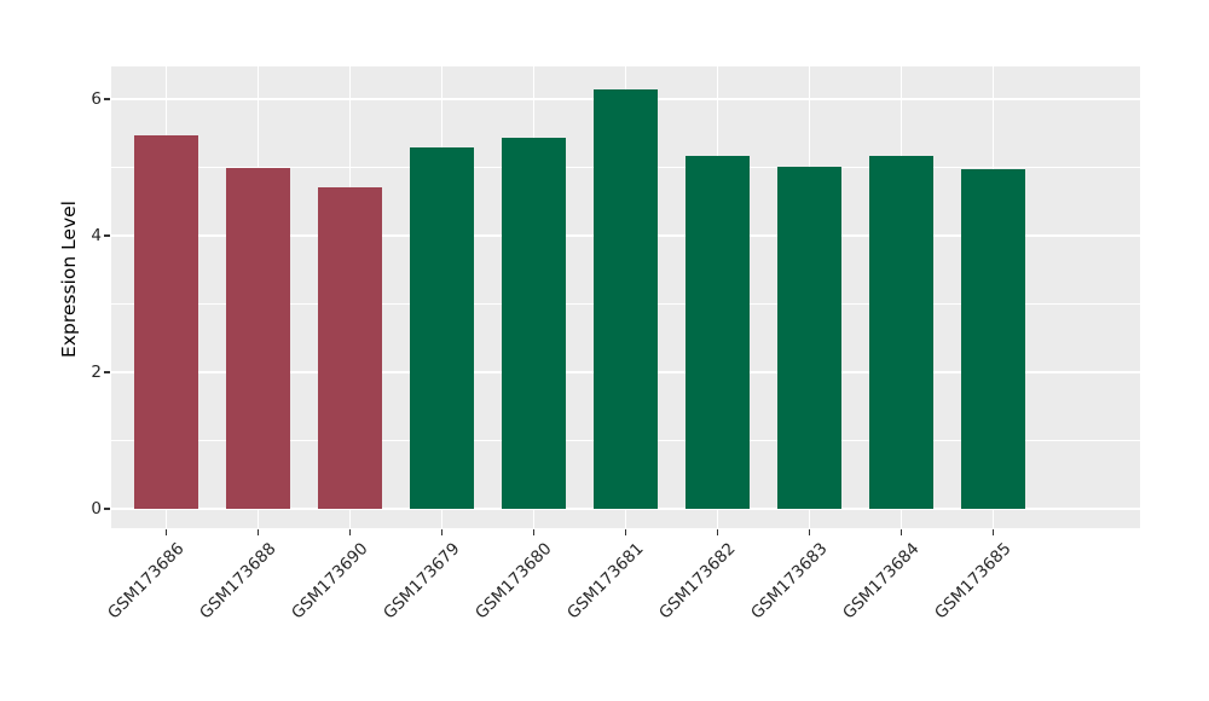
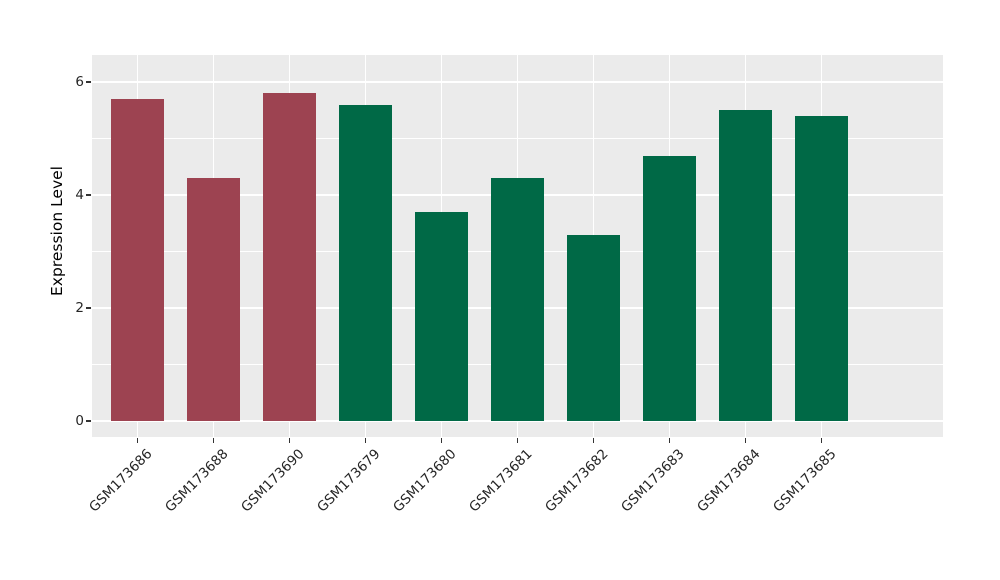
GSM173686: 5.5 -> 5.7
GSM173688: 5.0 -> 4.3
GSM173690: 4.7 -> 5.8
GSM173679: 5.3 -> 5.6
GSM173680: 5.4 -> 3.7
GSM173681: 6.1 -> 4.3
GSM173682: 5.2 -> 3.3
GSM173683: 5.0 -> 4.7
GSM173684: 5.2 -> 5.5
GSM173685: 5.0 -> 5.4
